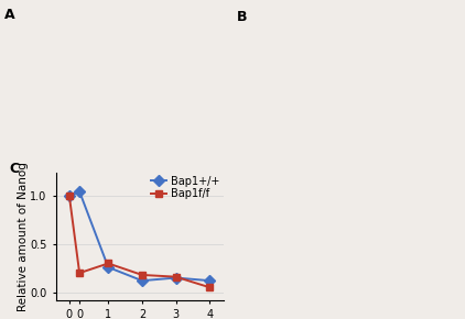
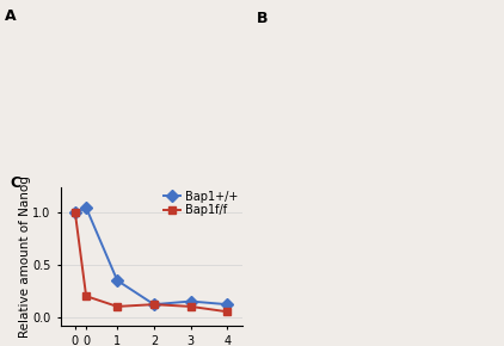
Bap1+/+/1: 0.26 -> 0.35
Bap1f/f/1: 0.30 -> 0.10
Bap1f/f/2: 0.18 -> 0.12
Bap1f/f/3: 0.16 -> 0.10
